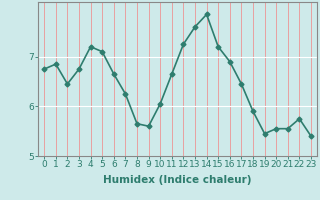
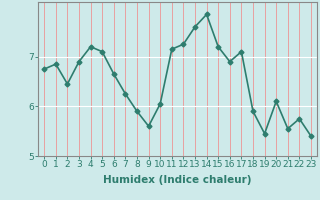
3: 6.75 -> 6.90
8: 5.65 -> 5.90
11: 6.65 -> 7.15
17: 6.45 -> 7.10
20: 5.55 -> 6.10
